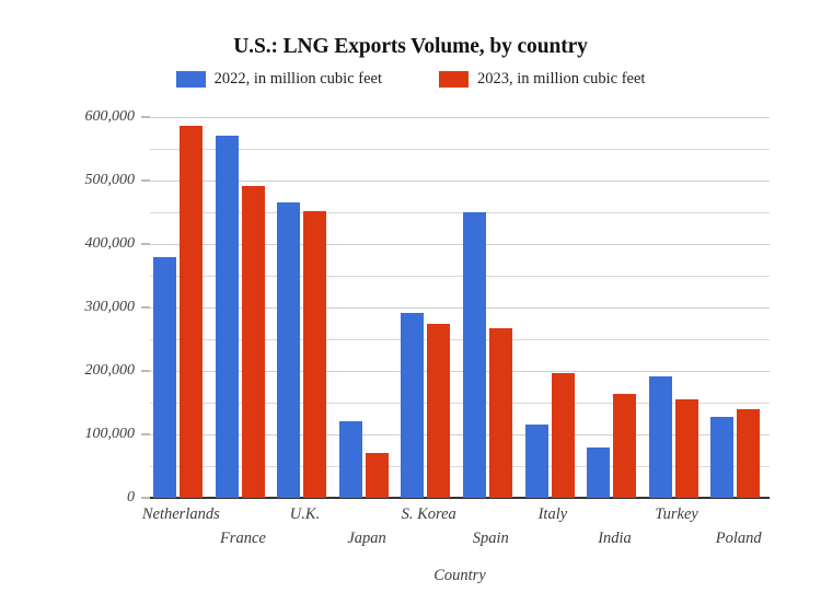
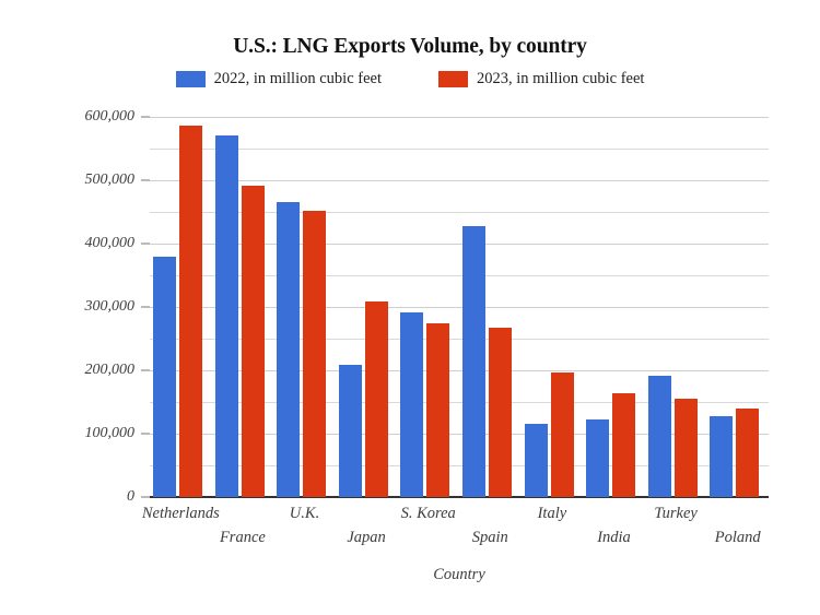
2022, in million cubic feet/Japan: 120000 -> 210000
2023, in million cubic feet/Japan: 70000 -> 310000
2022, in million cubic feet/Spain: 450000 -> 430000
2022, in million cubic feet/India: 80000 -> 120000
